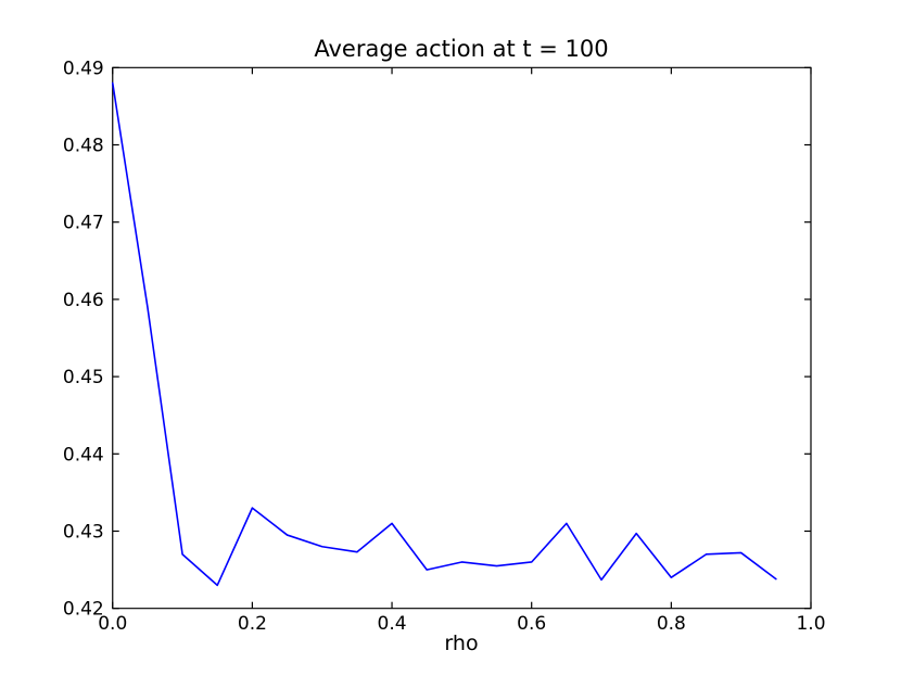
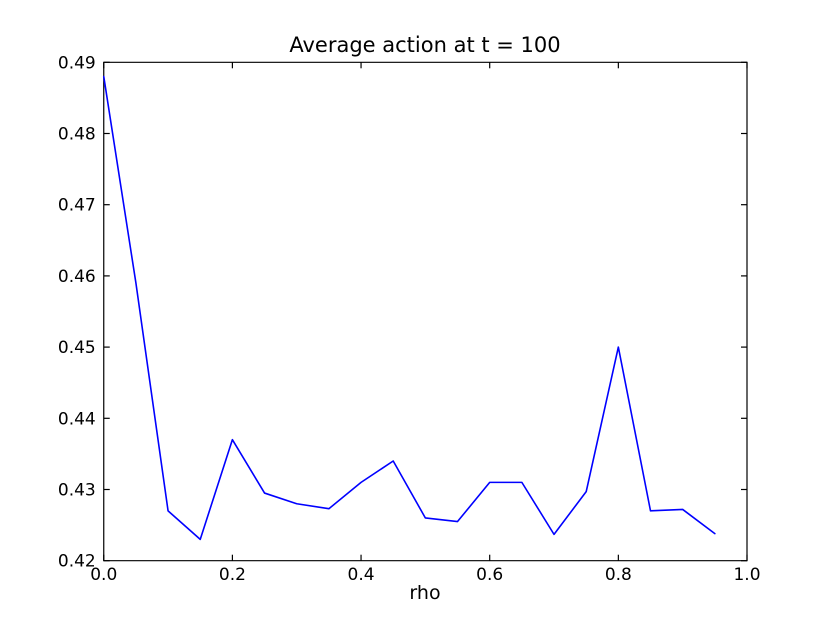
0.2: 0.433 -> 0.437
0.45: 0.425 -> 0.434
0.6: 0.426 -> 0.431
0.8: 0.424 -> 0.450
